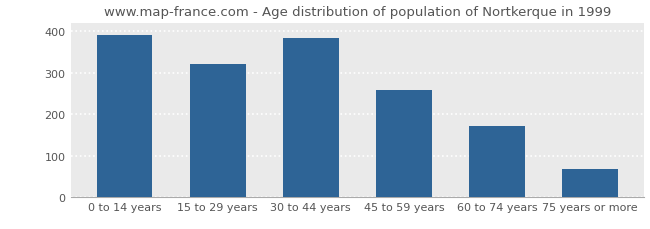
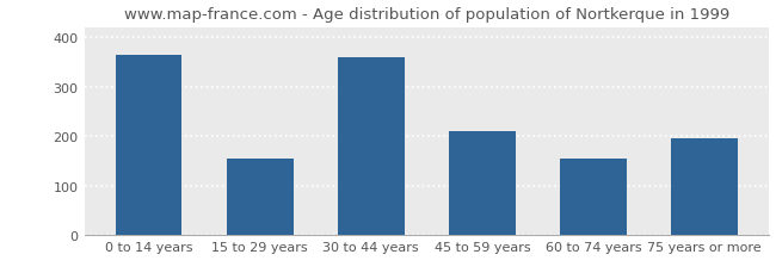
0 to 14 years: 390 -> 365
15 to 29 years: 320 -> 155
30 to 44 years: 383 -> 360
45 to 59 years: 257 -> 210
60 to 74 years: 172 -> 155
75 years or more: 68 -> 195
